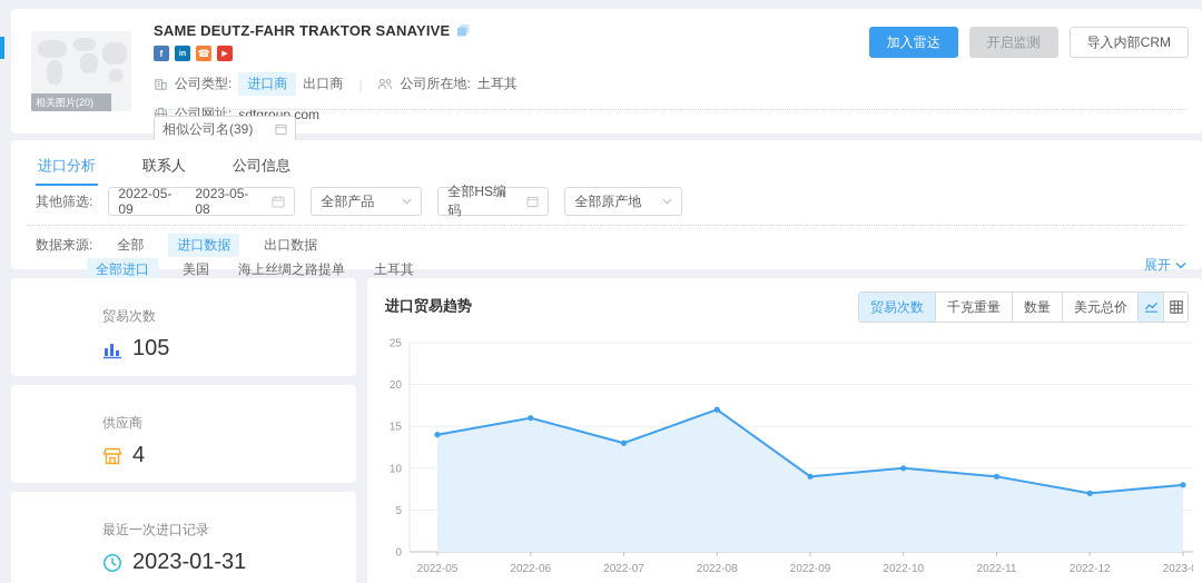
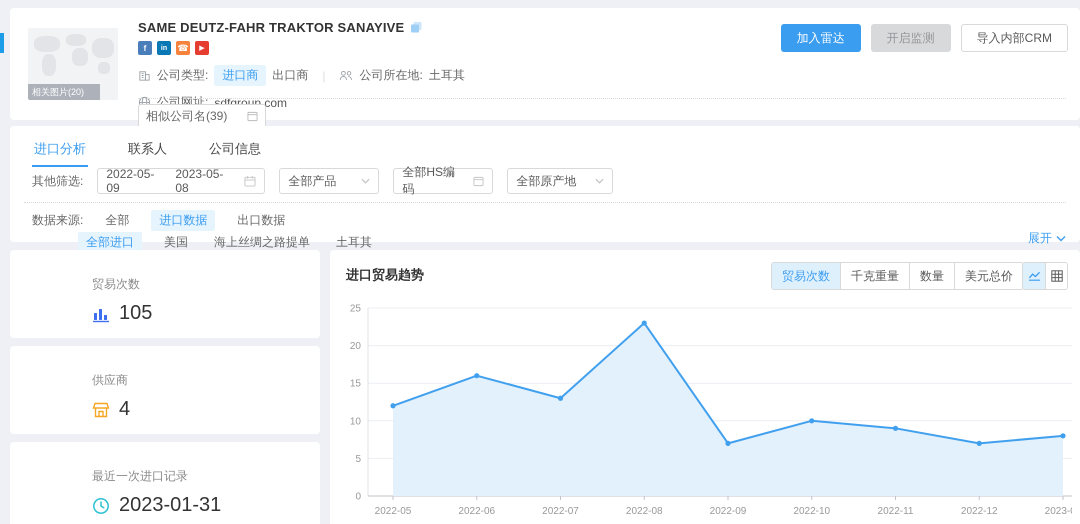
2022-05: 14 -> 12
2022-08: 17 -> 23
2022-09: 9 -> 7
